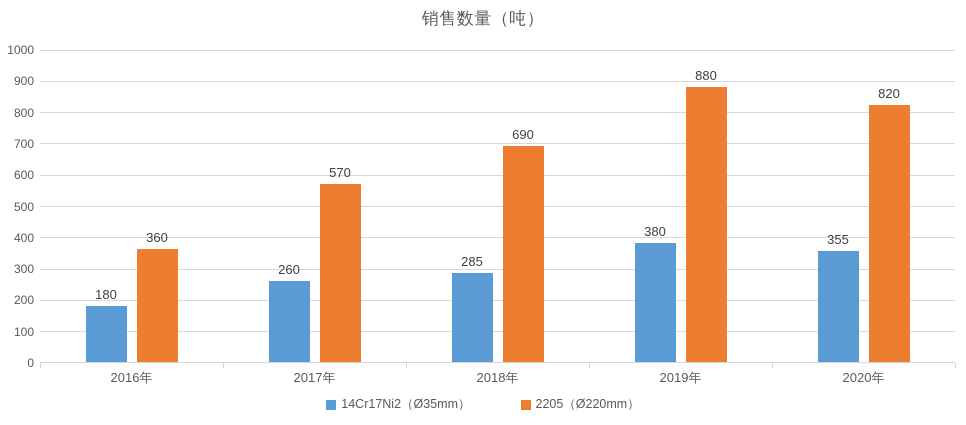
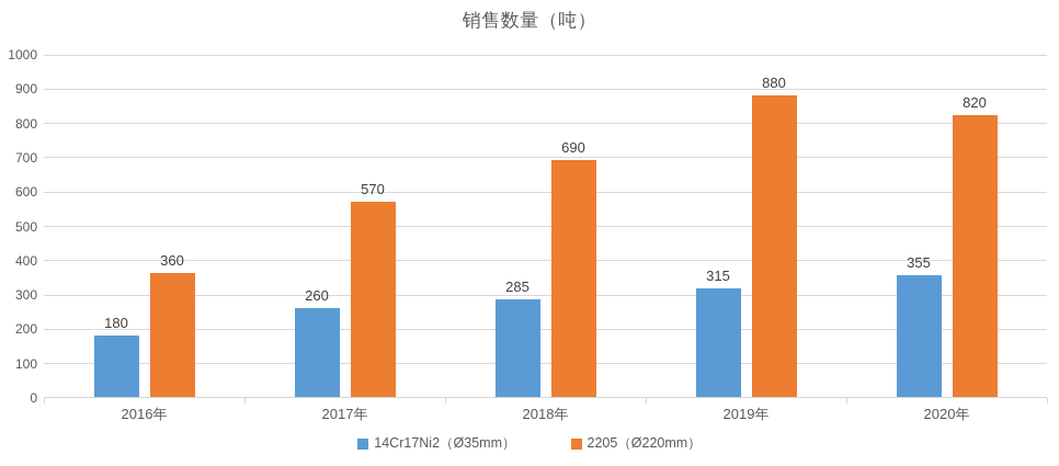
14Cr17Ni2（Ø35mm）/2019年: 380 -> 315
